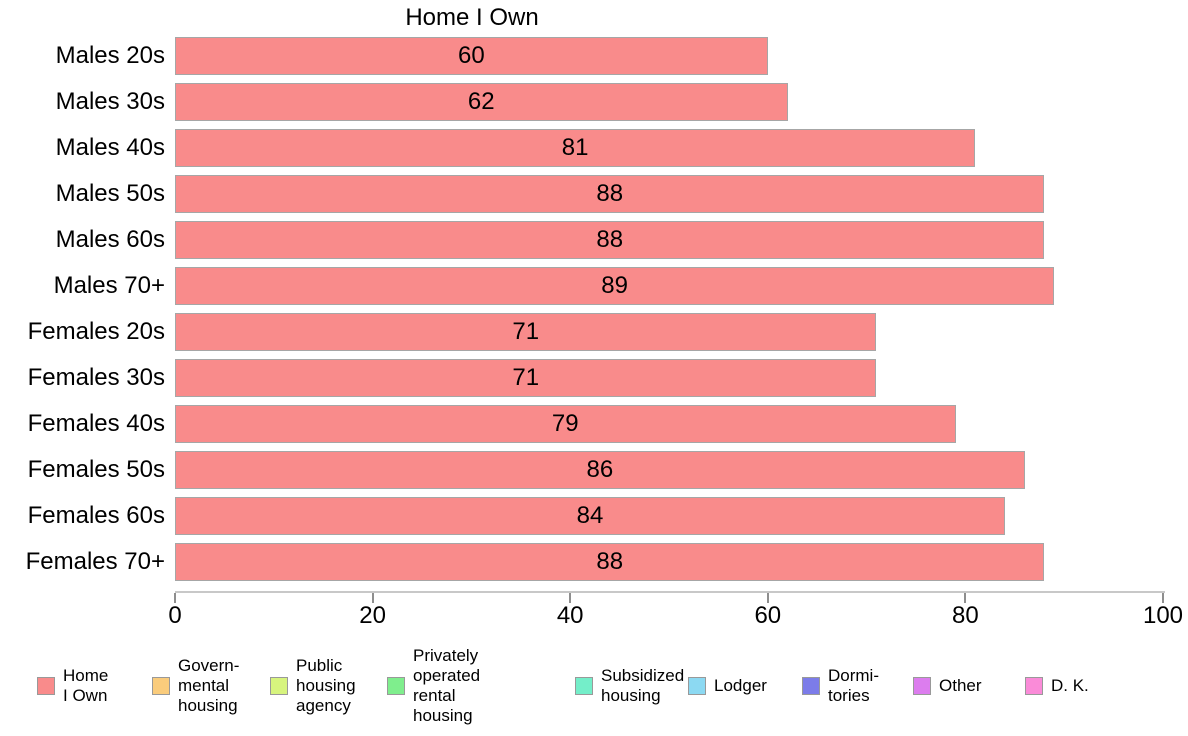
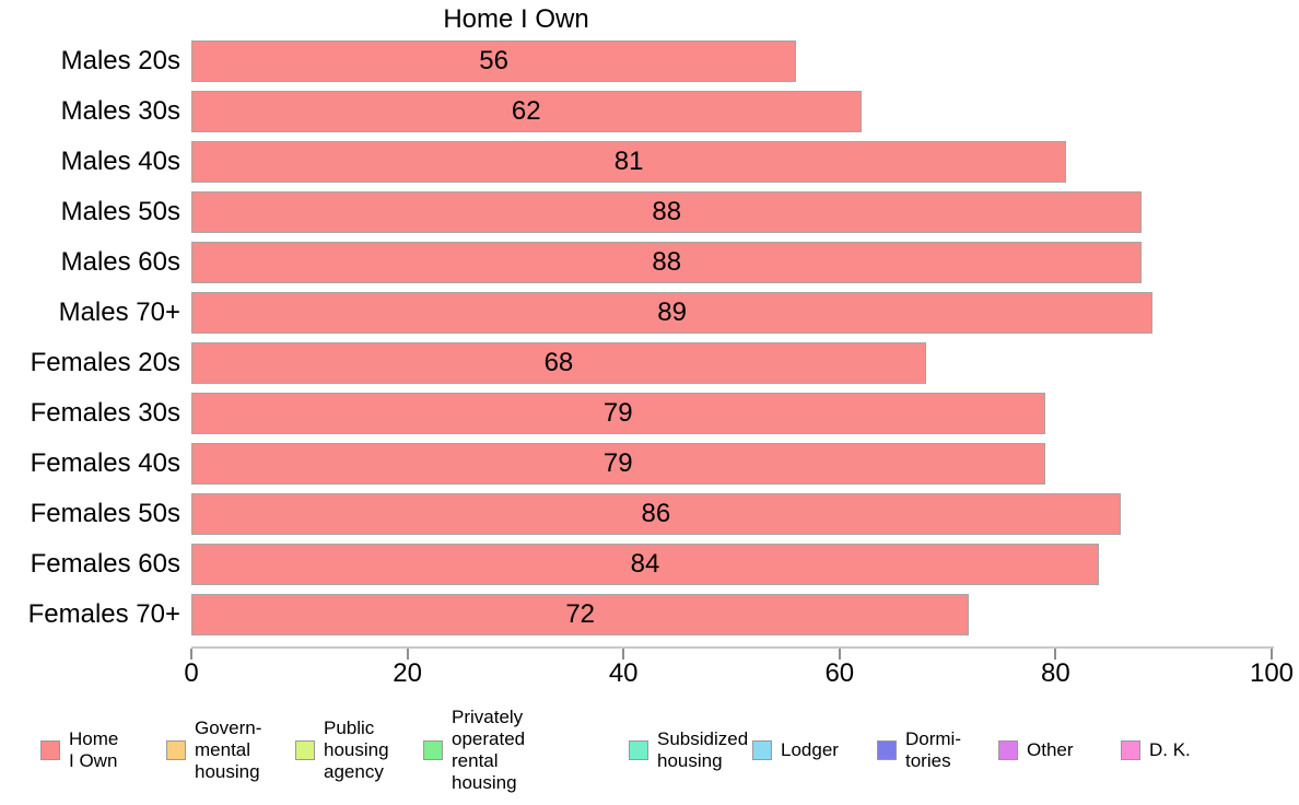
Males 20s: 60 -> 56
Females 20s: 71 -> 68
Females 30s: 71 -> 79
Females 70+: 88 -> 72
